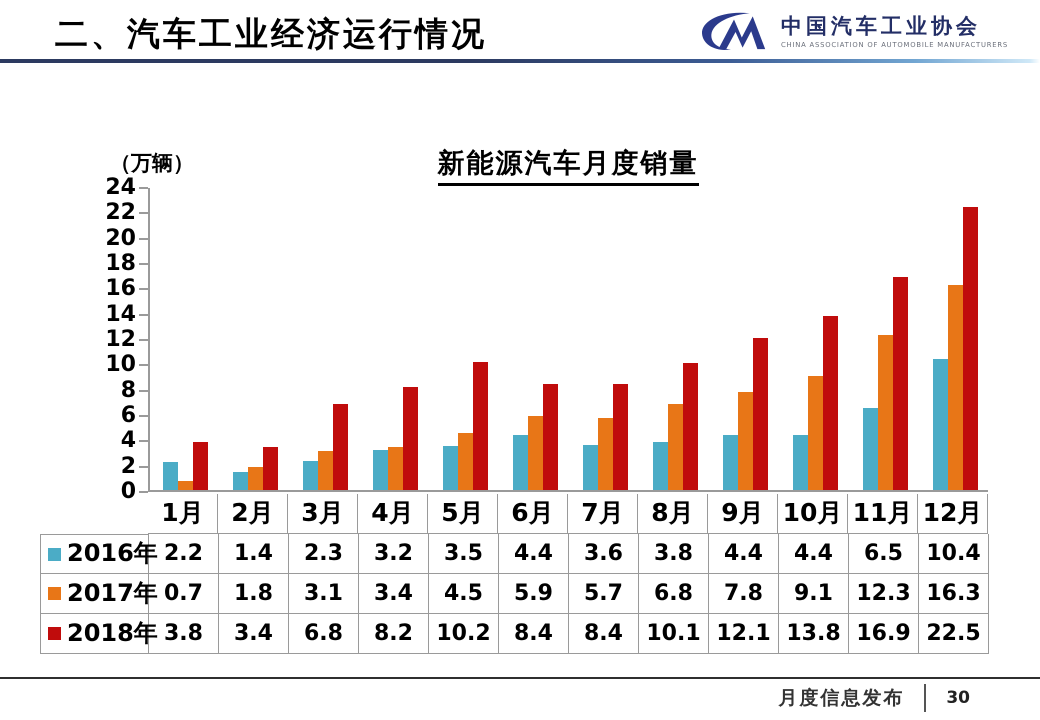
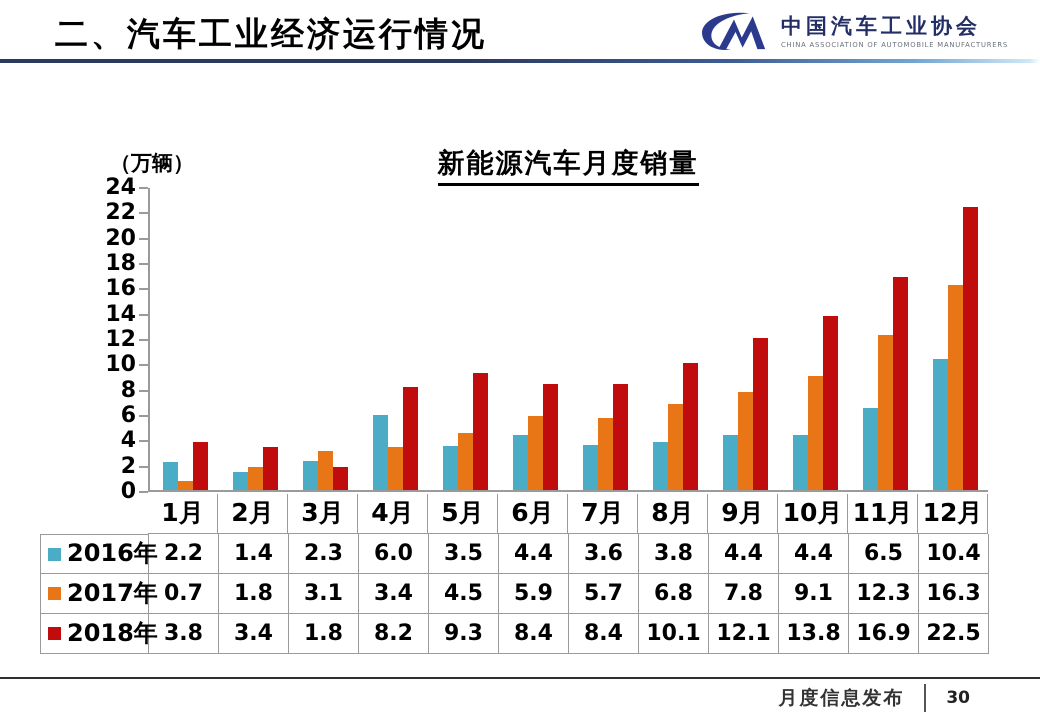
2018年/3月: 6.8 -> 1.8
2016年/4月: 3.2 -> 6.0
2018年/5月: 10.2 -> 9.3
